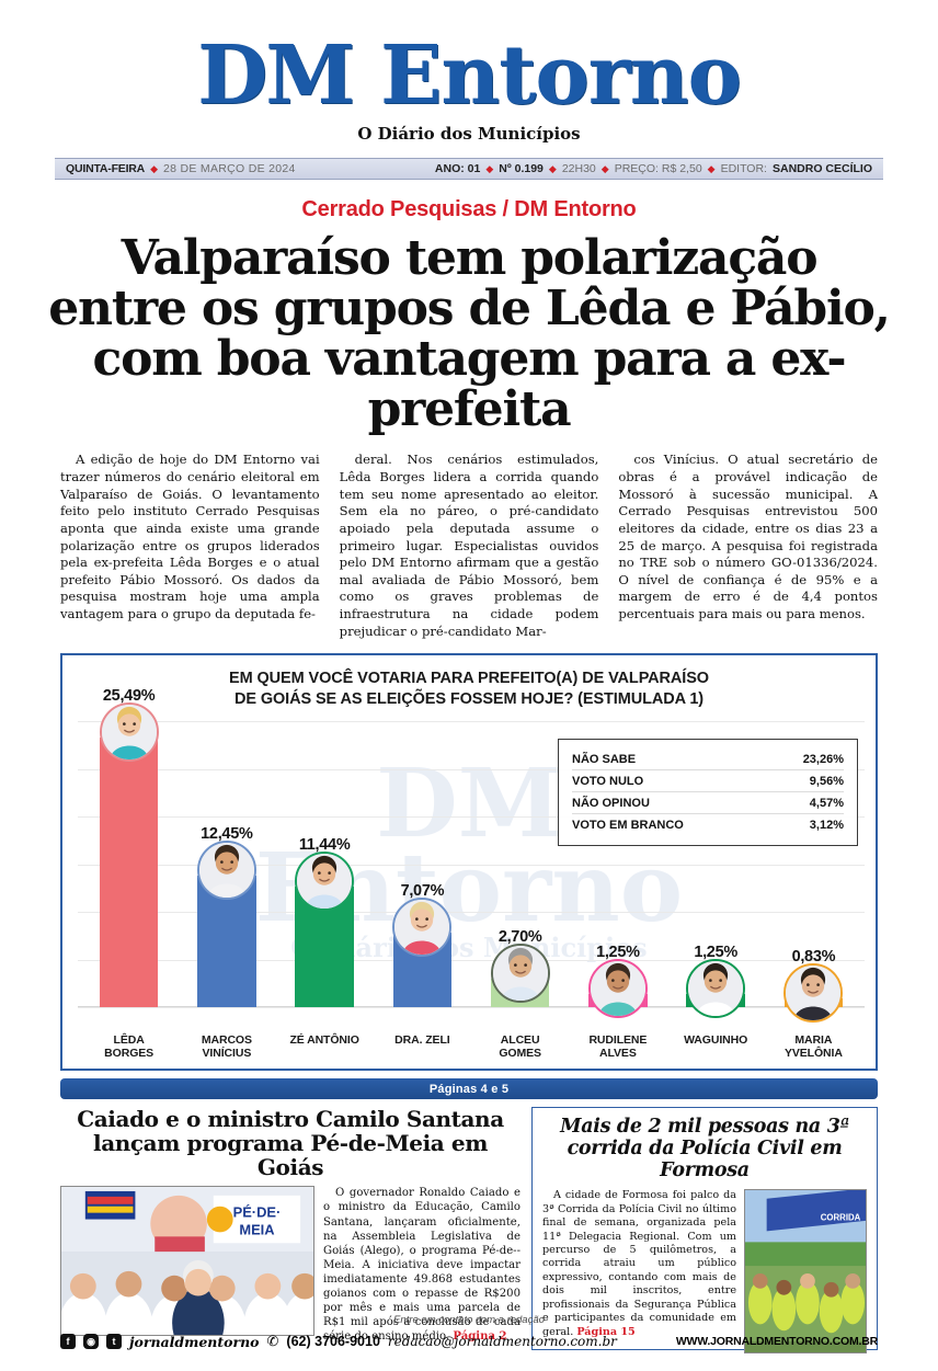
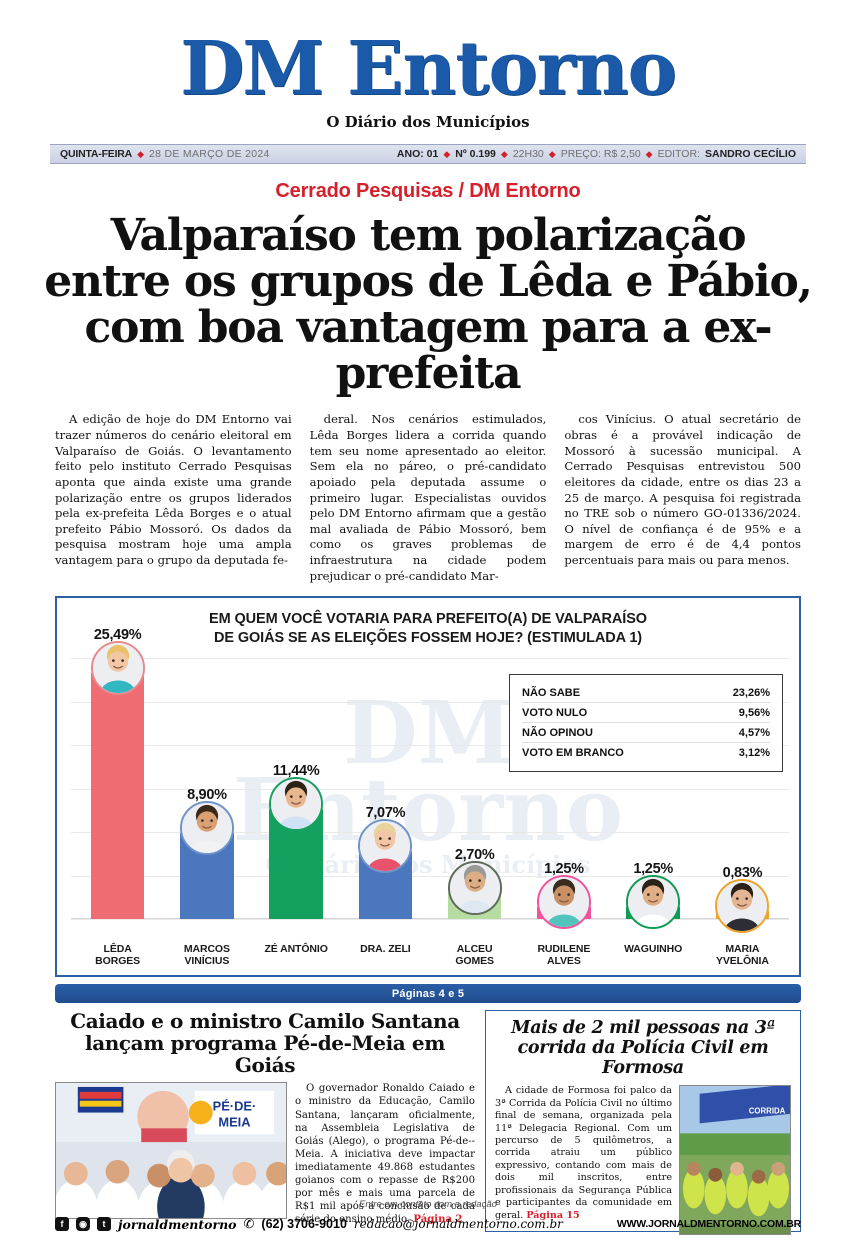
MARCOS VINÍCIUS: 12,45% -> 8,90%
